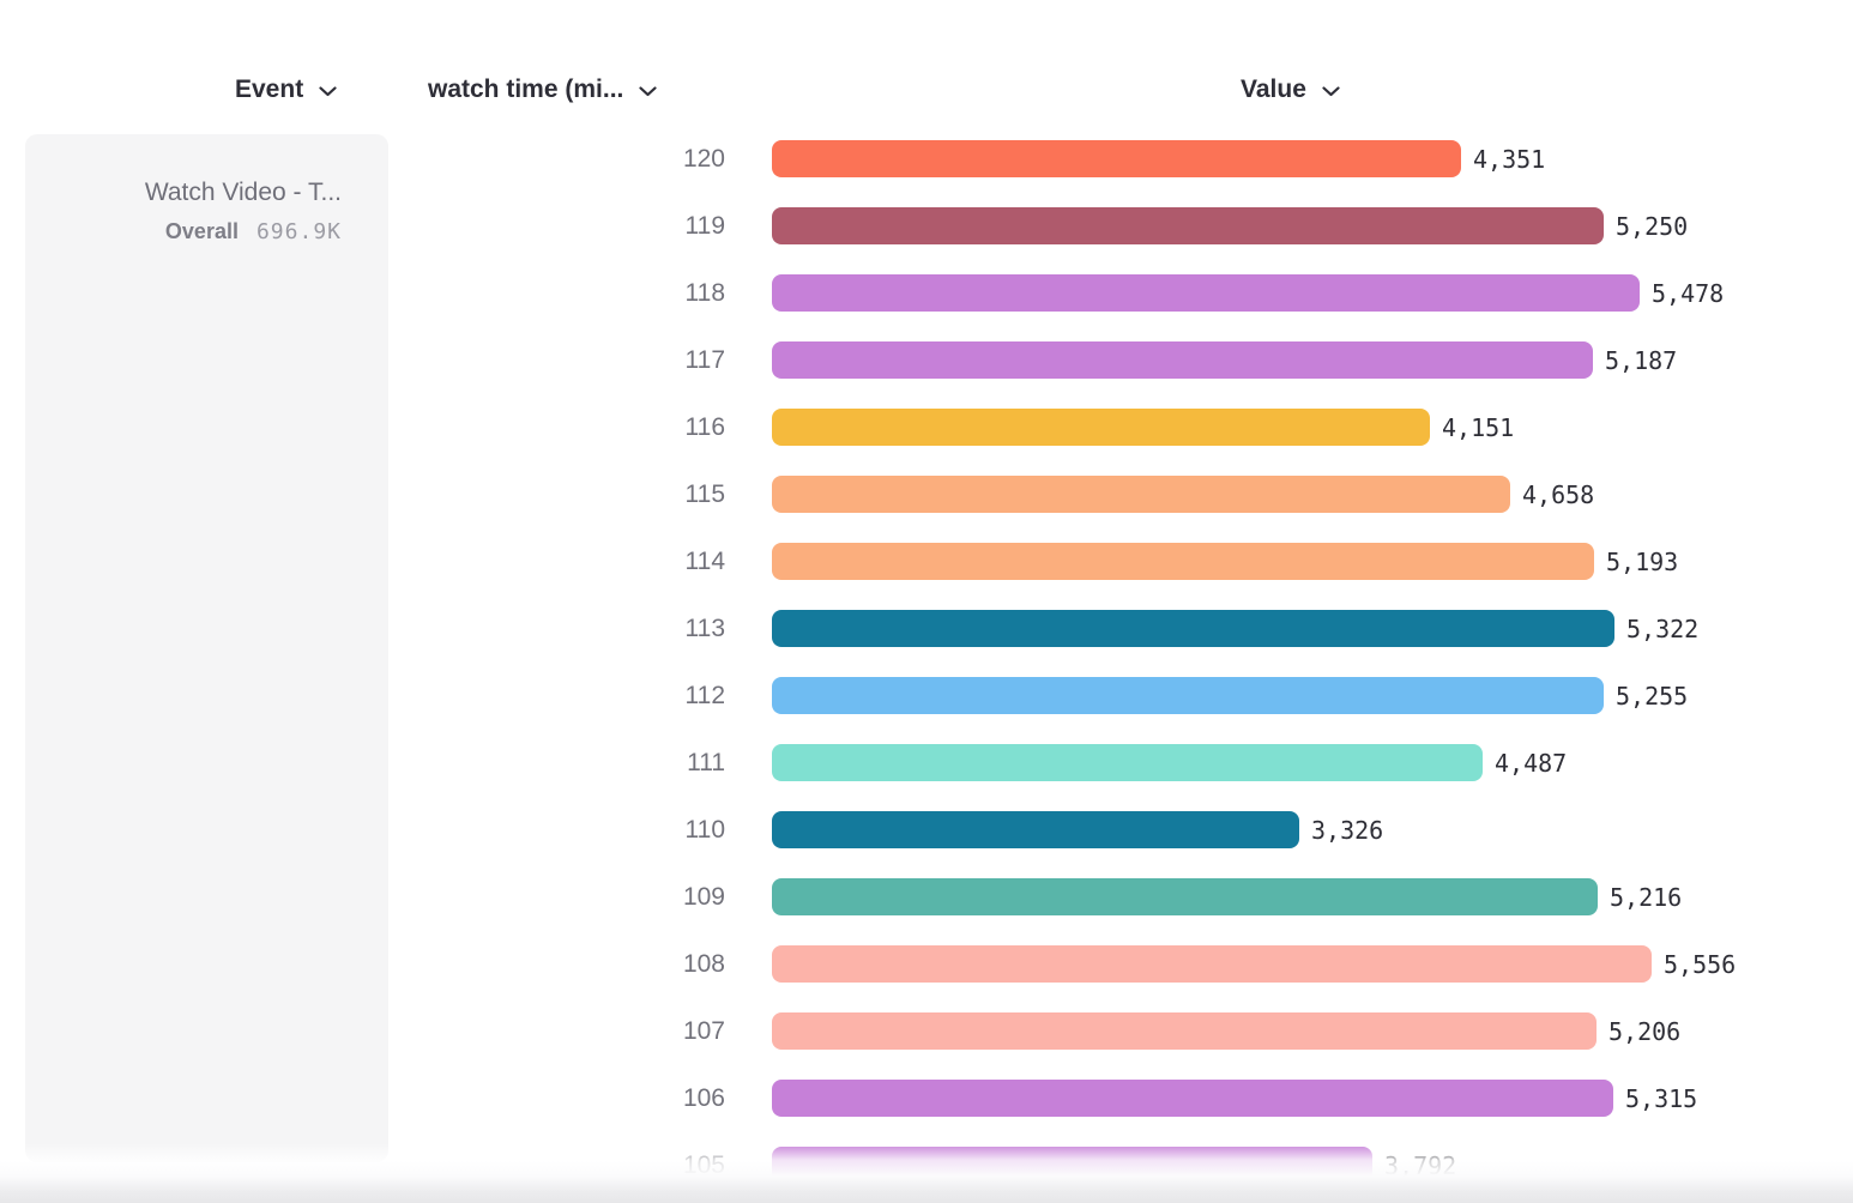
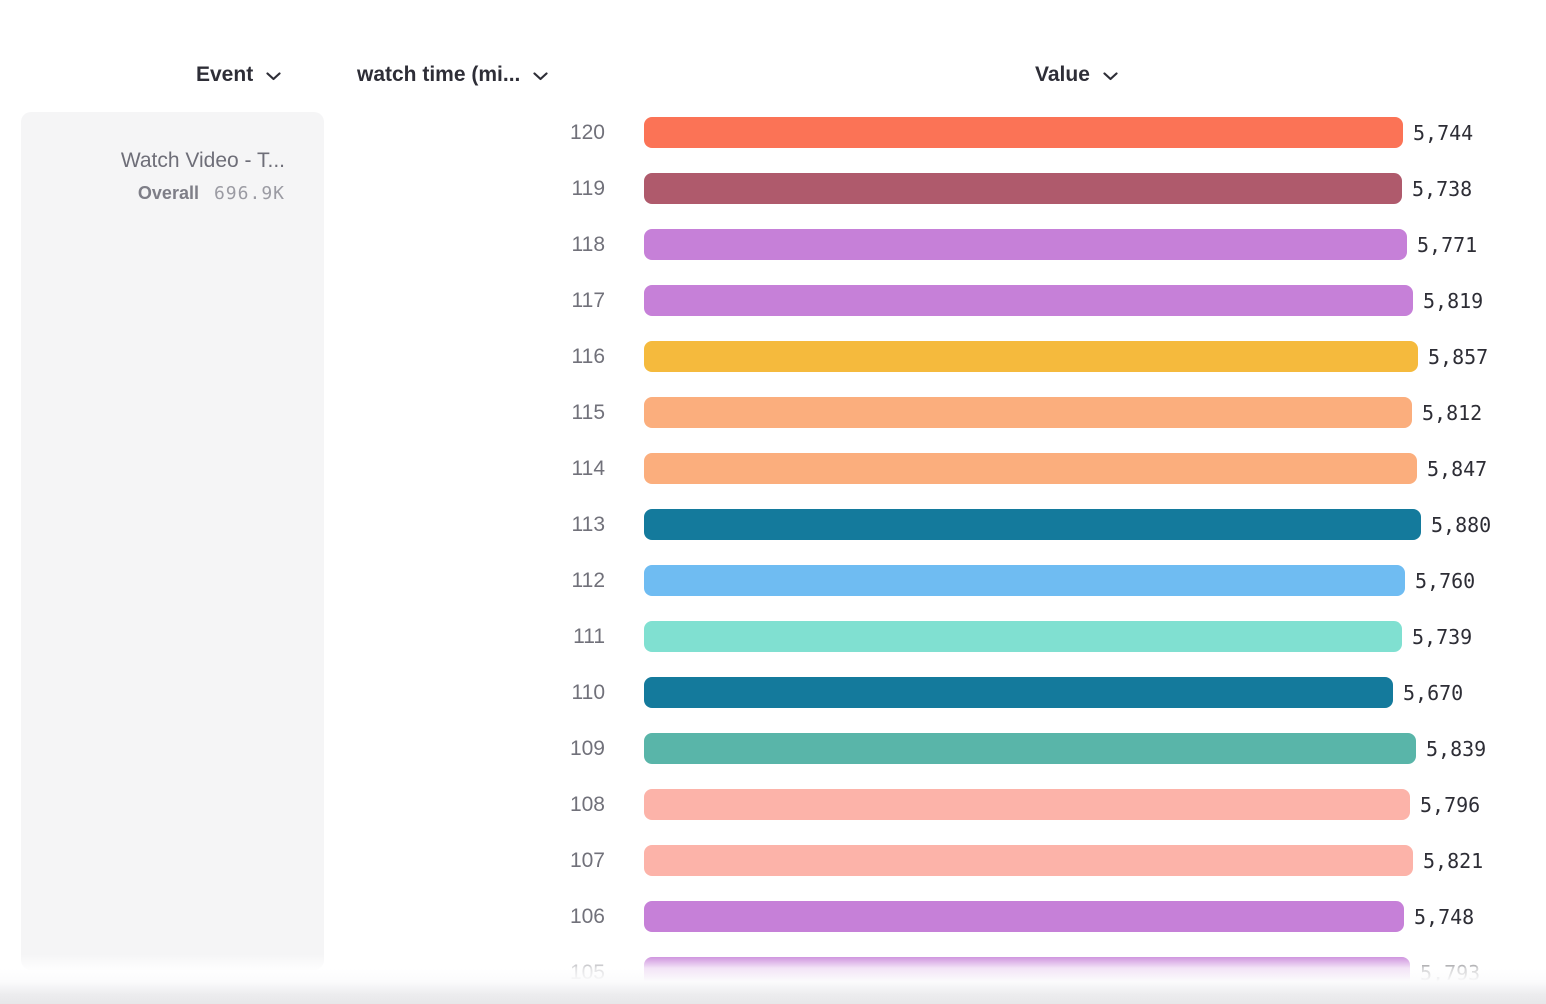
120: 4,351 -> 5,744
119: 5,250 -> 5,738
118: 5,478 -> 5,771
117: 5,187 -> 5,819
116: 4,151 -> 5,857
115: 4,658 -> 5,812
114: 5,193 -> 5,847
113: 5,322 -> 5,880
112: 5,255 -> 5,760
111: 4,487 -> 5,739
110: 3,326 -> 5,670
109: 5,216 -> 5,839
108: 5,556 -> 5,796
107: 5,206 -> 5,821
106: 5,315 -> 5,748
105: 3,792 -> 5,793
